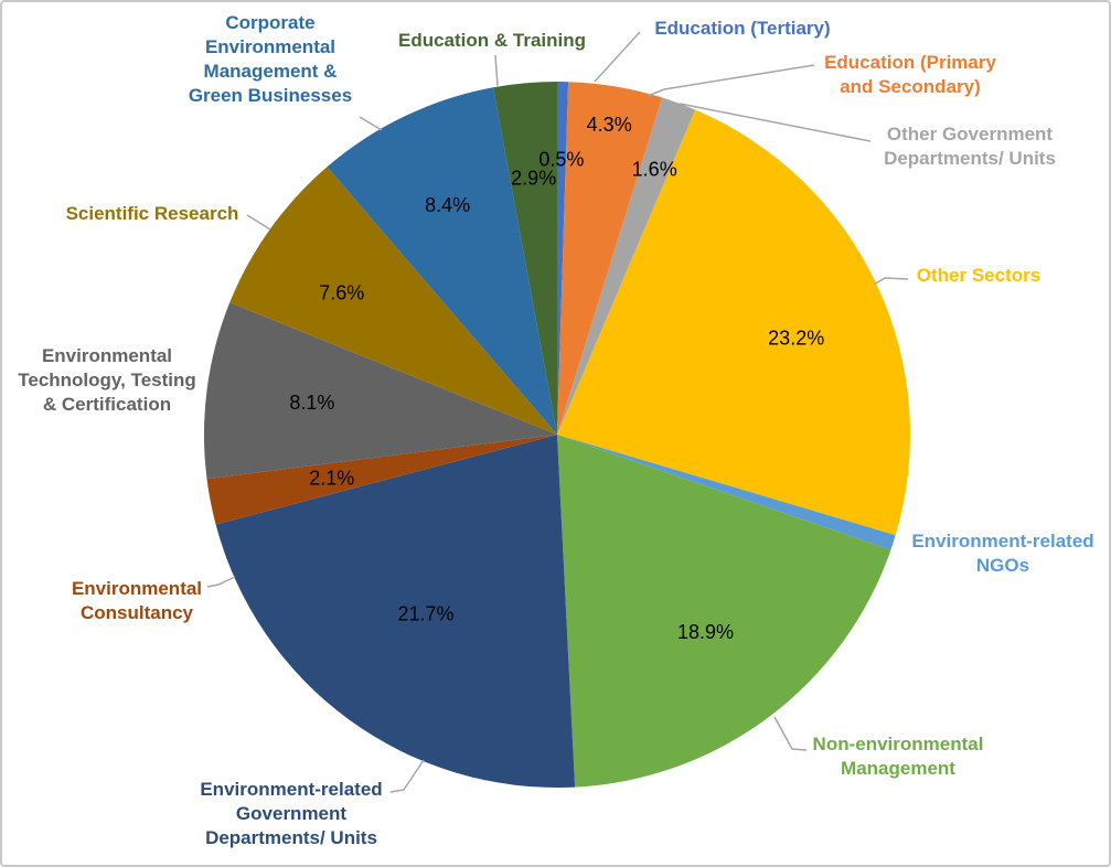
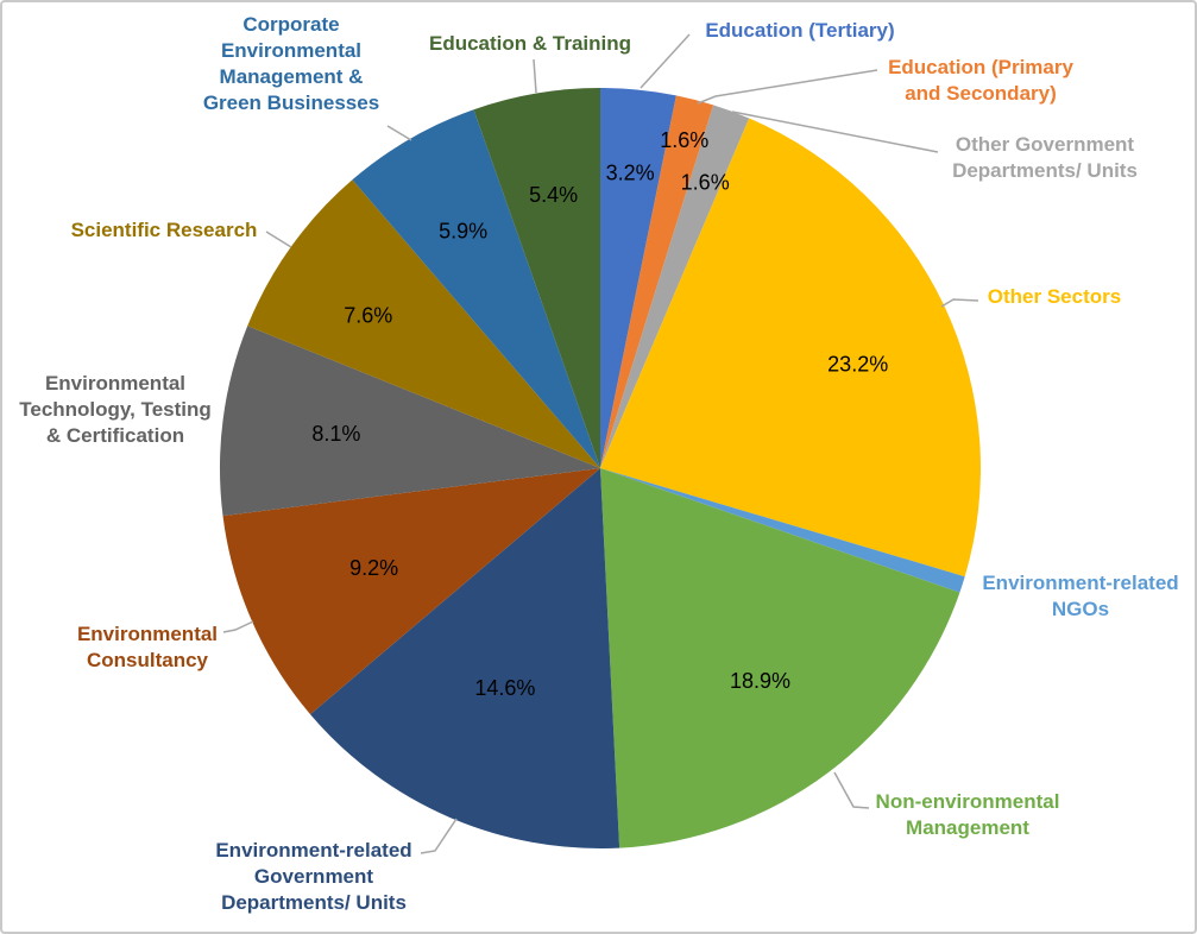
Education (Tertiary): 0.5% -> 3.2%
Education (Primary and Secondary): 4.3% -> 1.6%
Environment-related Government Departments/ Units: 21.7% -> 14.6%
Environmental Consultancy: 2.1% -> 9.2%
Corporate Environmental Management & Green Businesses: 8.4% -> 5.9%
Education & Training: 2.9% -> 5.4%
